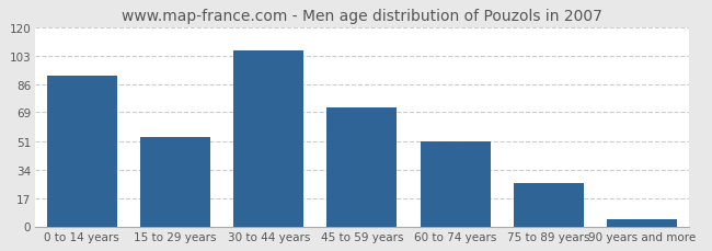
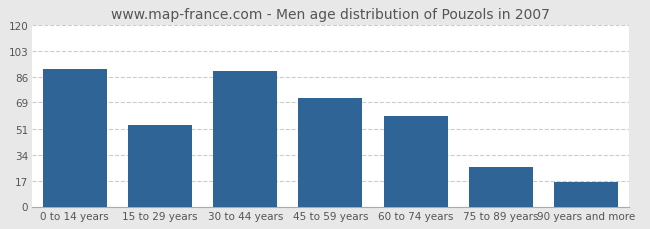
30 to 44 years: 106 -> 90
60 to 74 years: 51 -> 60
90 years and more: 4 -> 16
